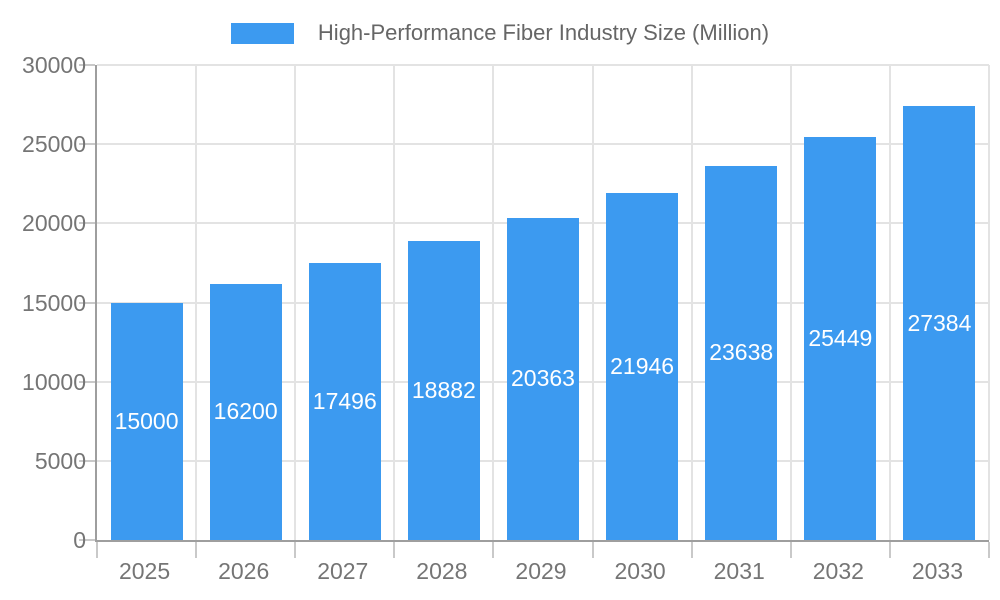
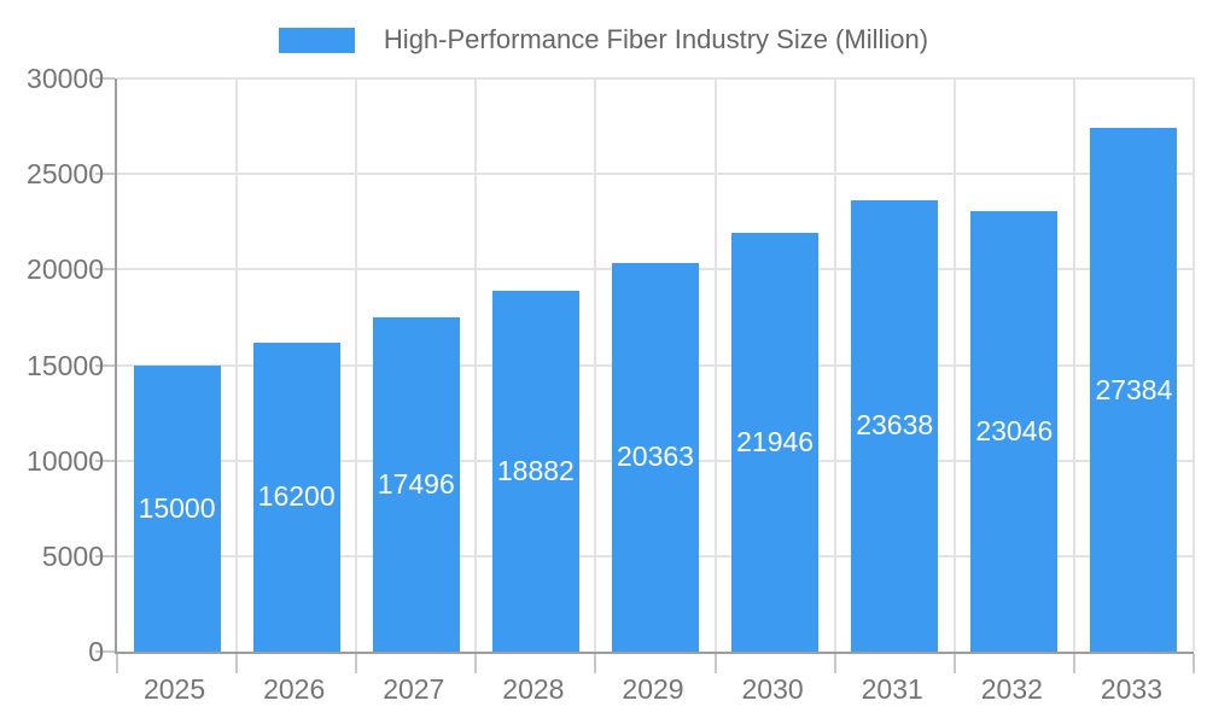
2032: 25449 -> 23046
